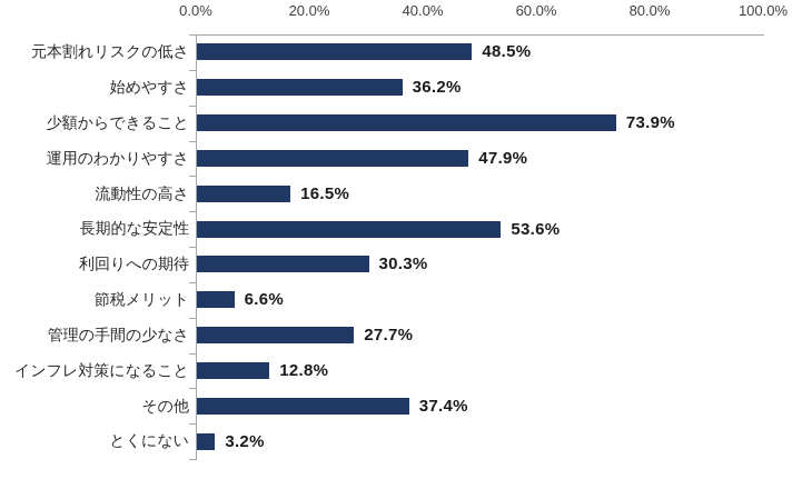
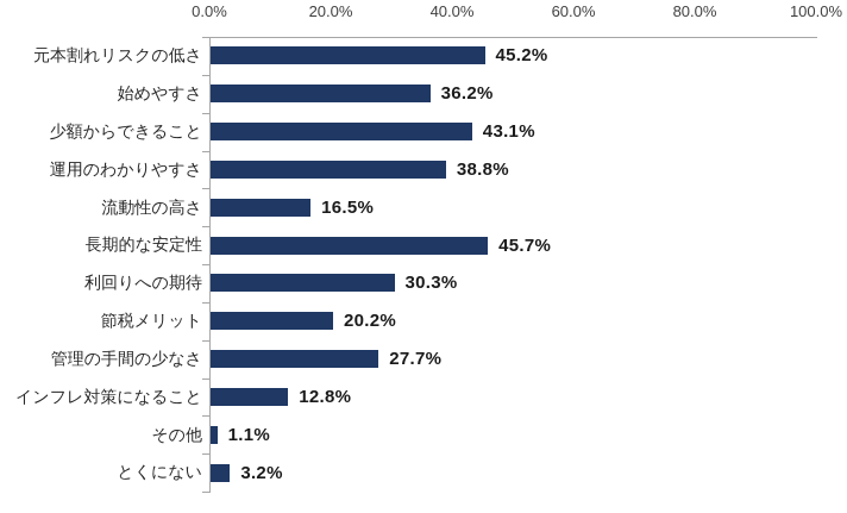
元本割れリスクの低さ: 48.5% -> 45.2%
少額からできること: 73.9% -> 43.1%
運用のわかりやすさ: 47.9% -> 38.8%
長期的な安定性: 53.6% -> 45.7%
節税メリット: 6.6% -> 20.2%
その他: 37.4% -> 1.1%
